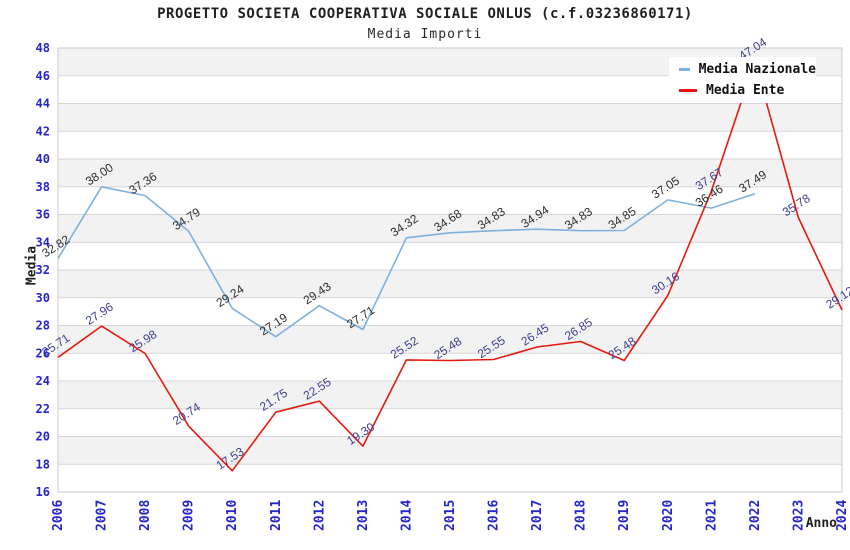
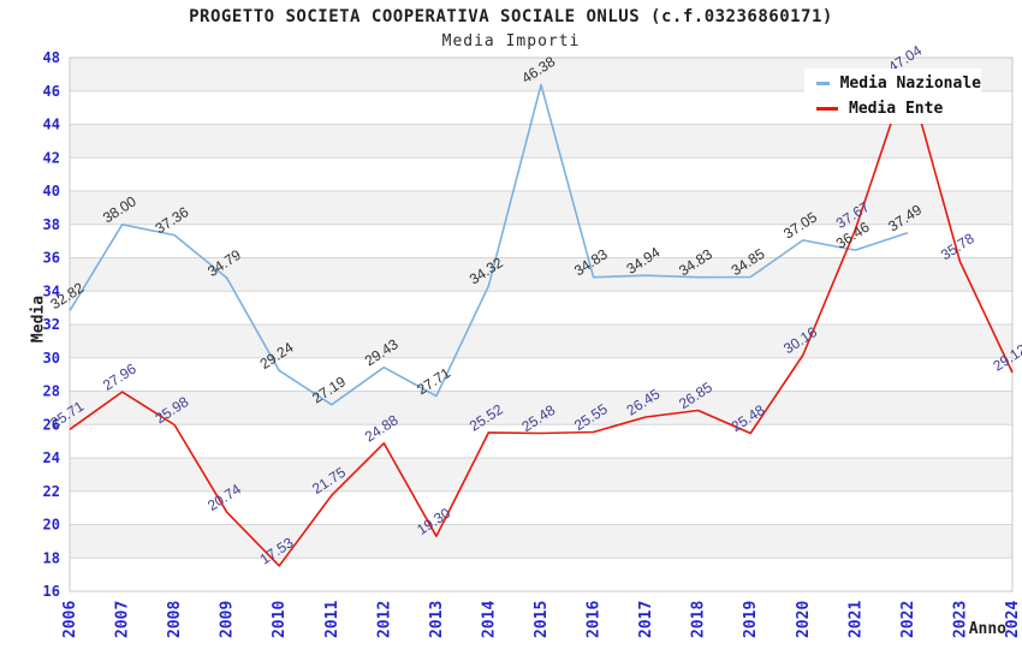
Media Ente/2012: 22.55 -> 24.88
Media Nazionale/2015: 34.68 -> 46.38
